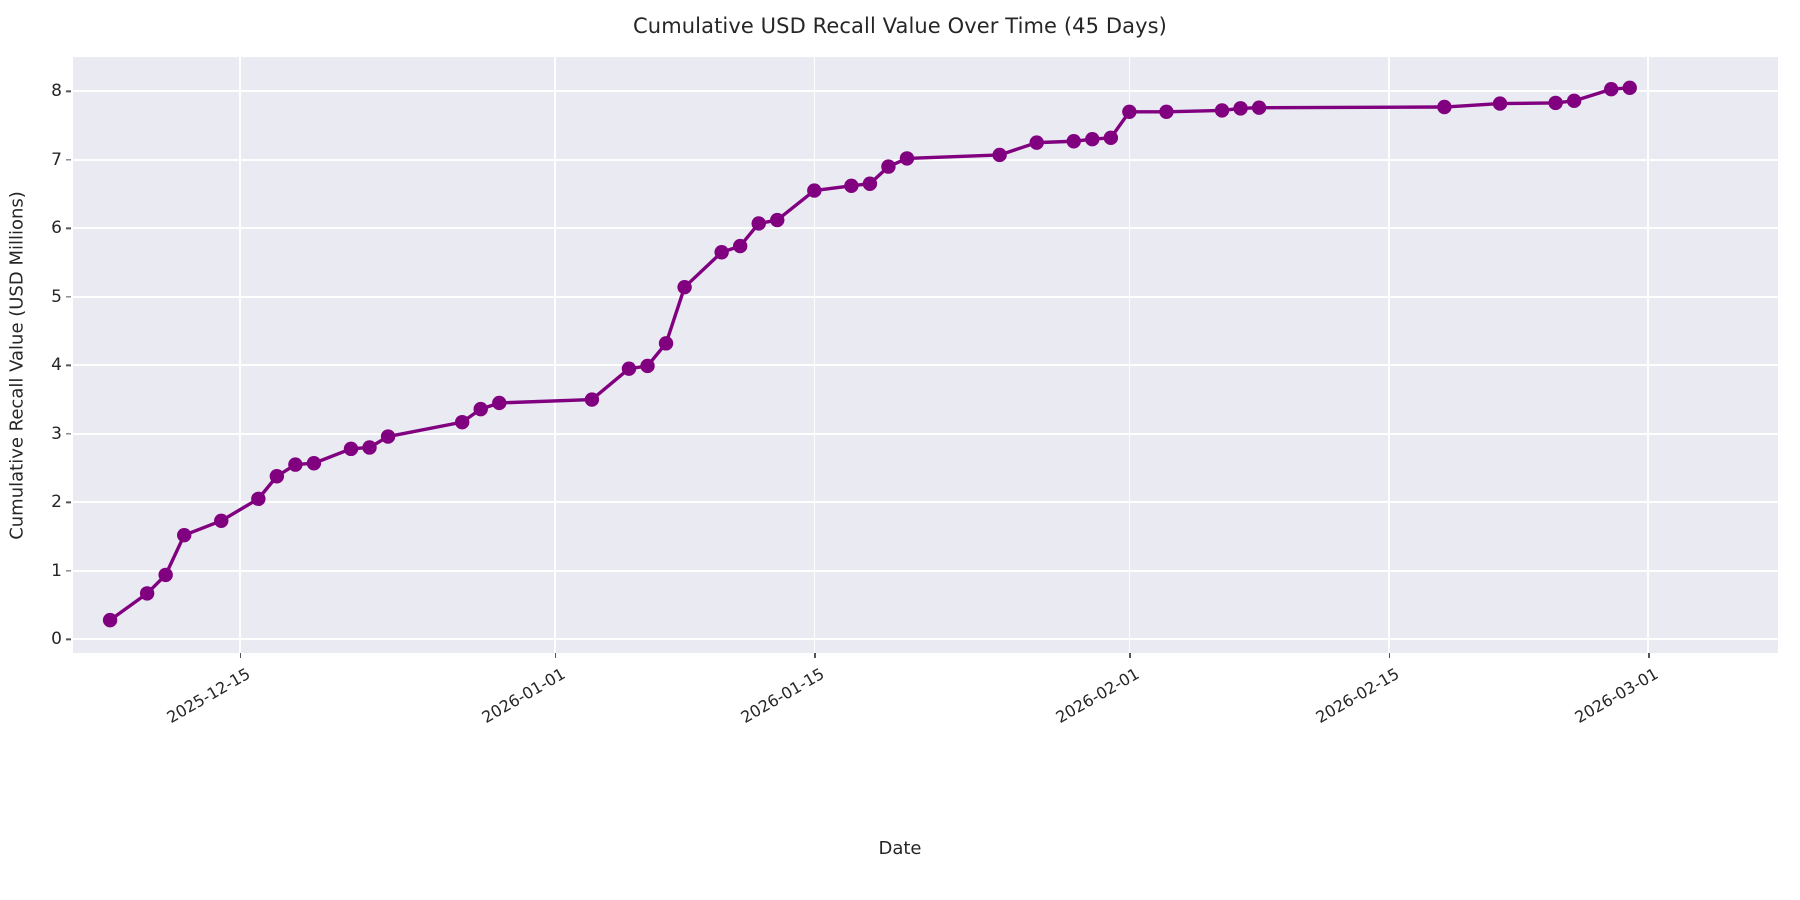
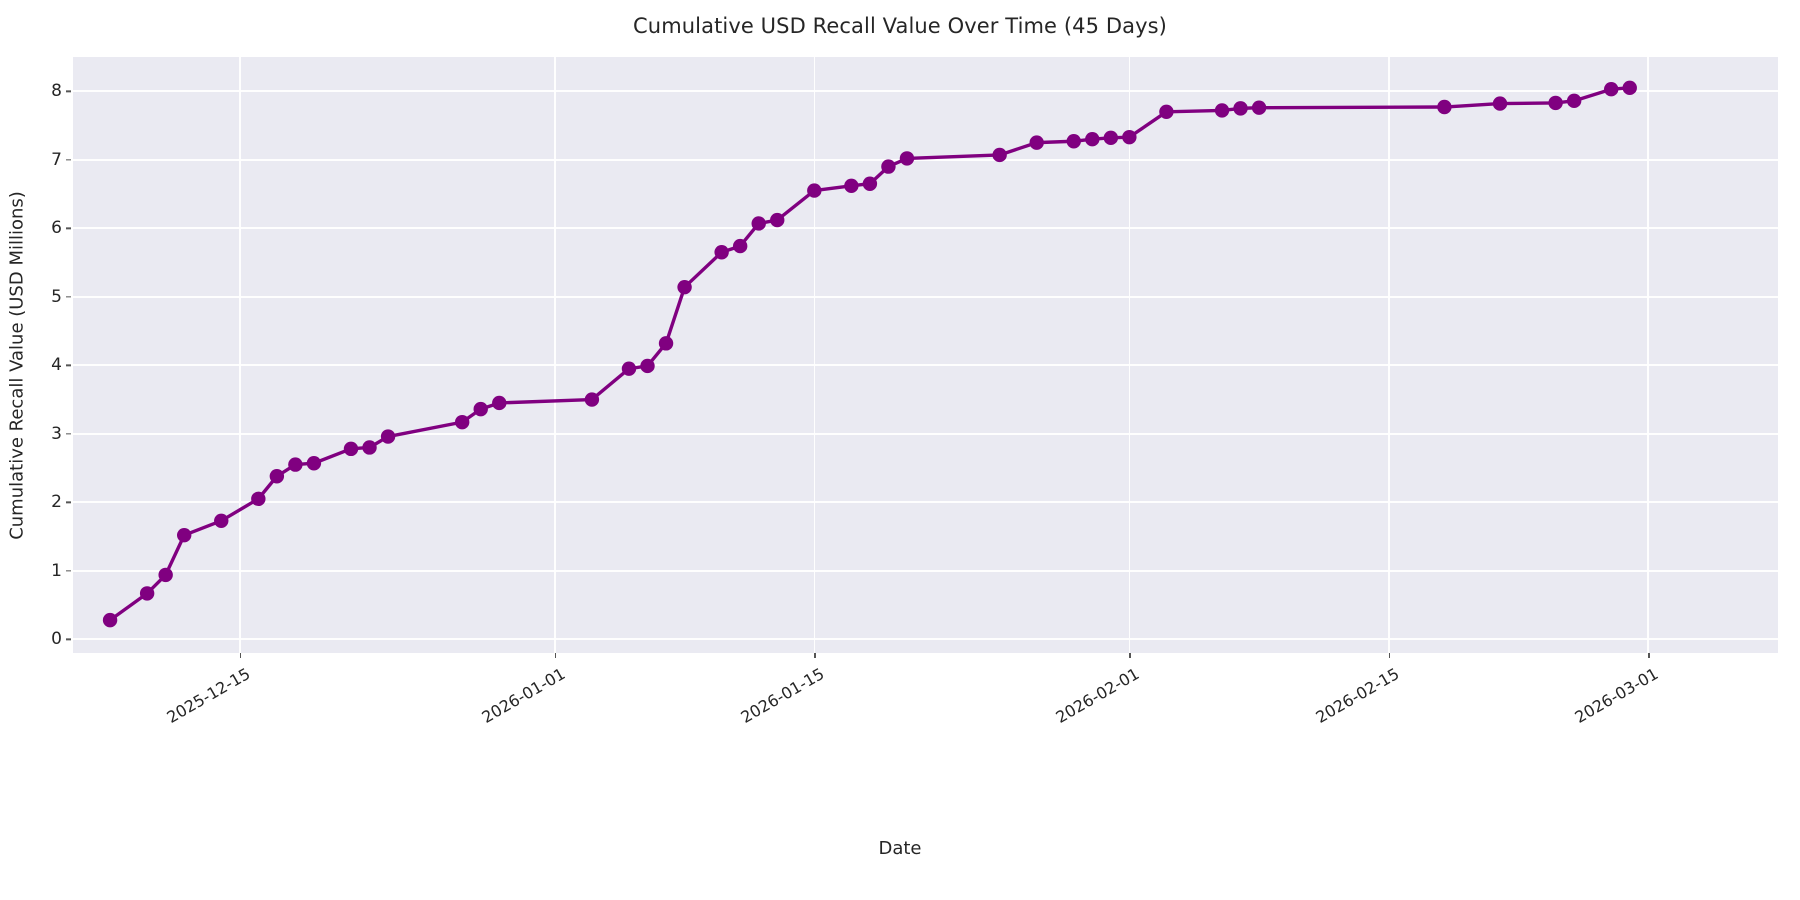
2026-02-01: 7.7 -> 7.3
